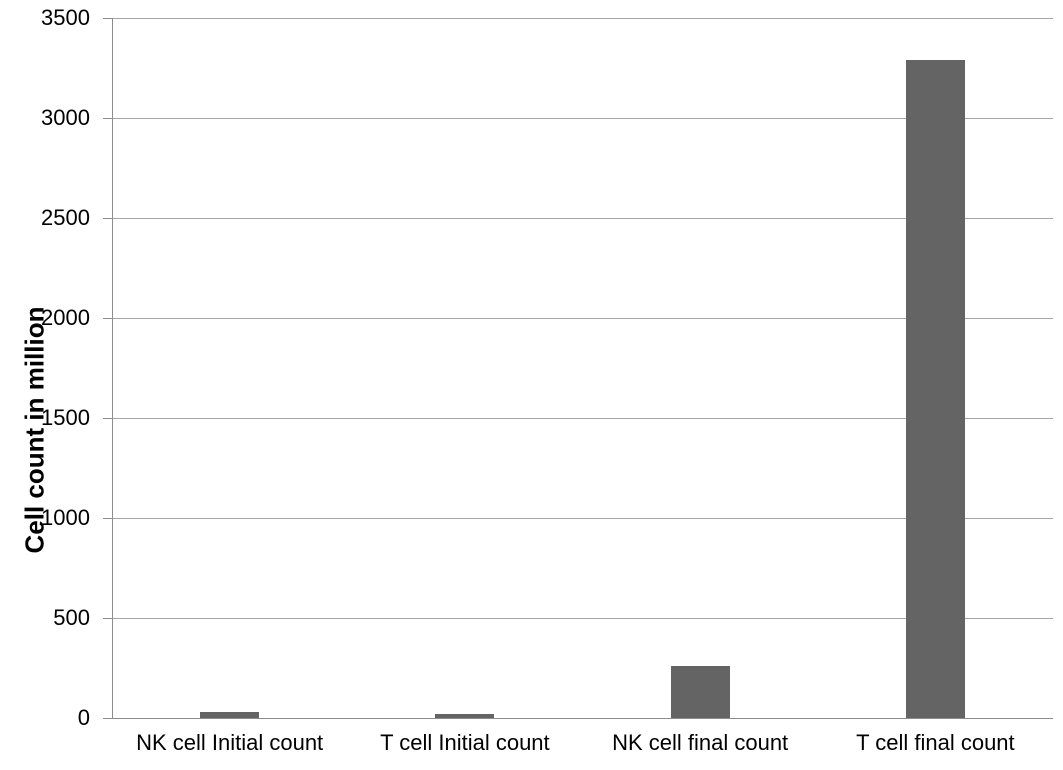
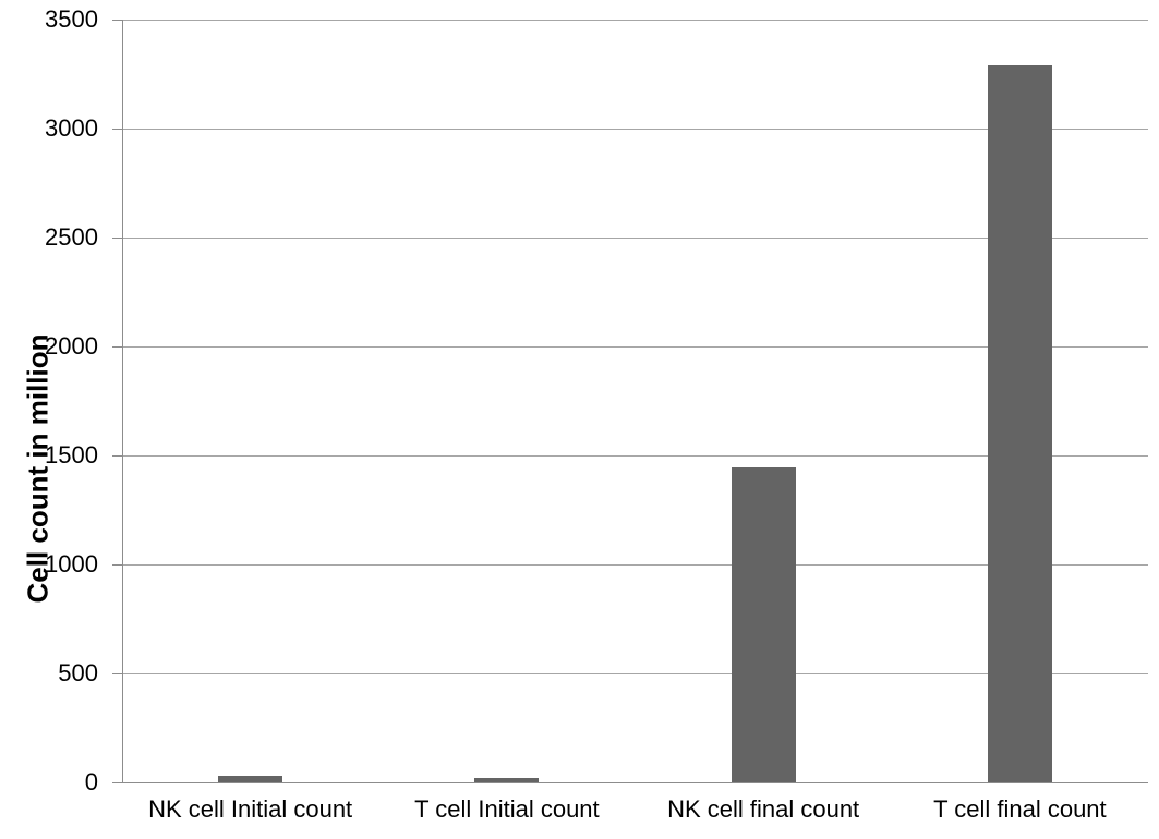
NK cell final count: 260 -> 1440
